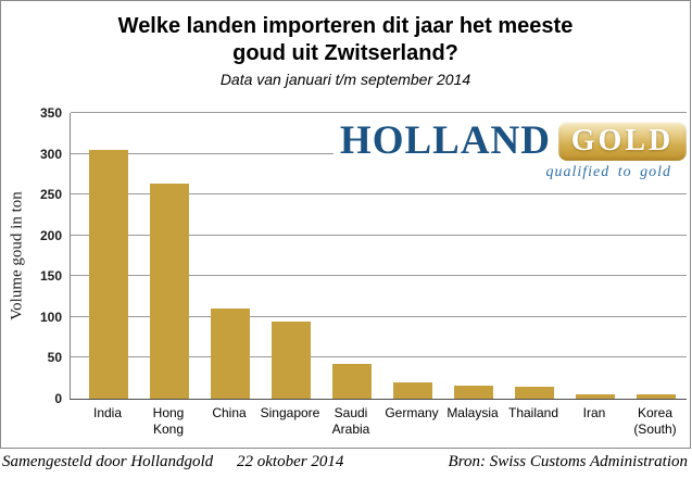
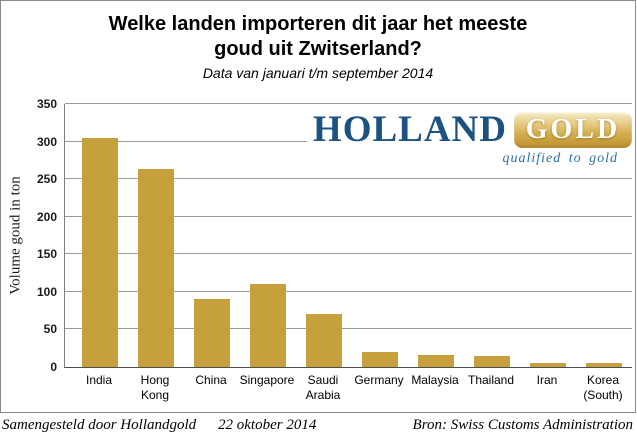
China: 110 -> 90
Singapore: 90 -> 110
Saudi Arabia: 40 -> 70
